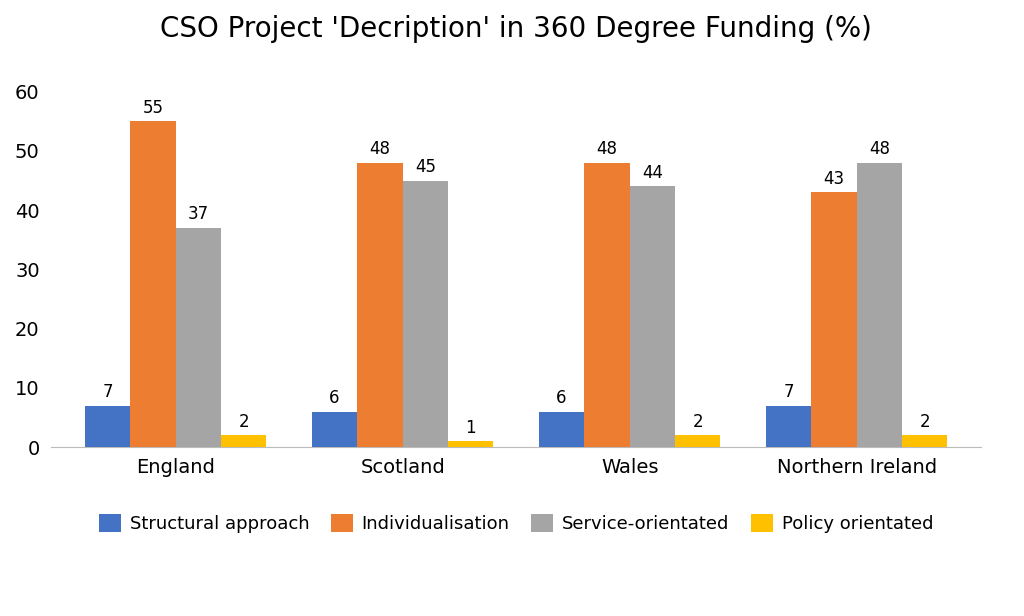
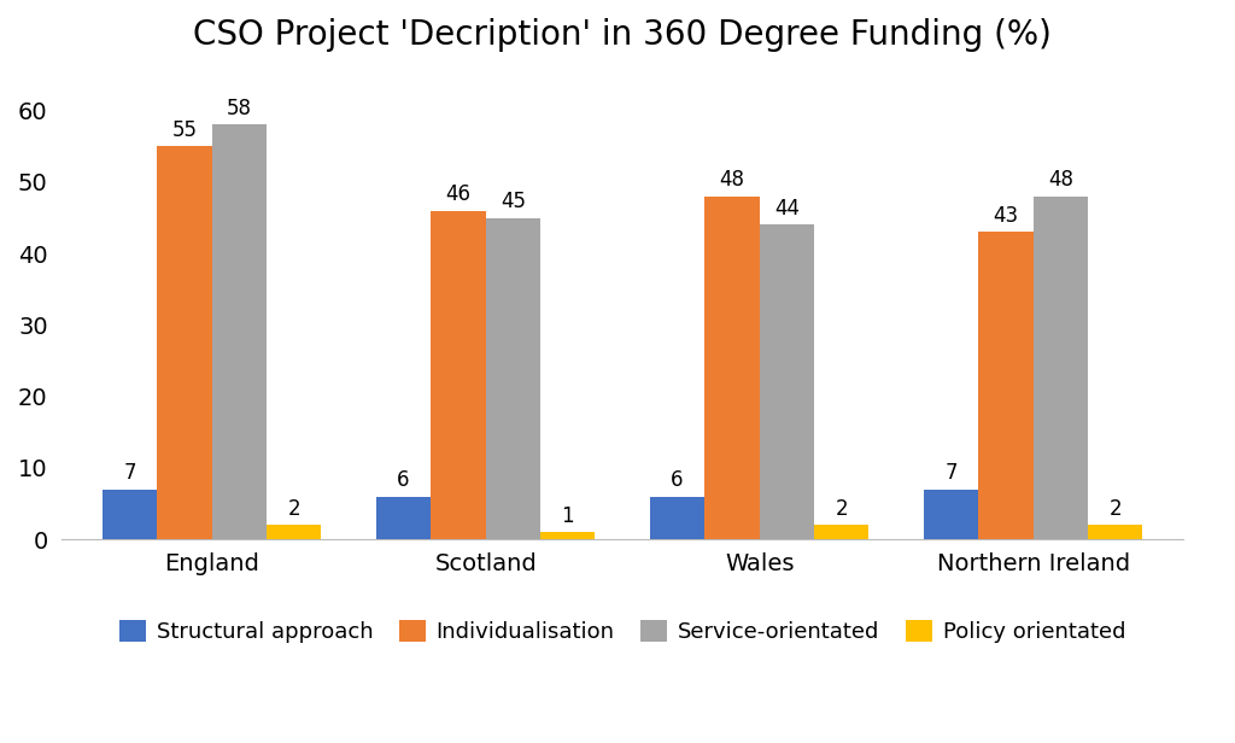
Service-orientated/England: 37 -> 58
Individualisation/Scotland: 48 -> 46
